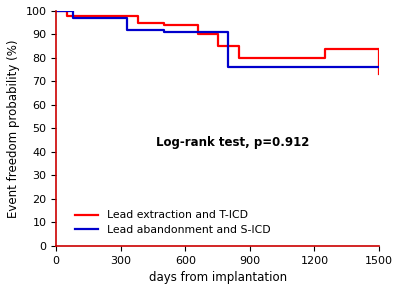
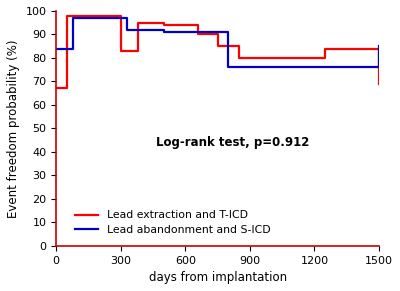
Lead extraction and T-ICD/0: 100 -> 67
Lead abandonment and S-ICD/0: 100 -> 84
Lead extraction and T-ICD/300: 98 -> 83
Lead extraction and T-ICD/1500: 73 -> 69
Lead abandonment and S-ICD/1500: 76 -> 85
